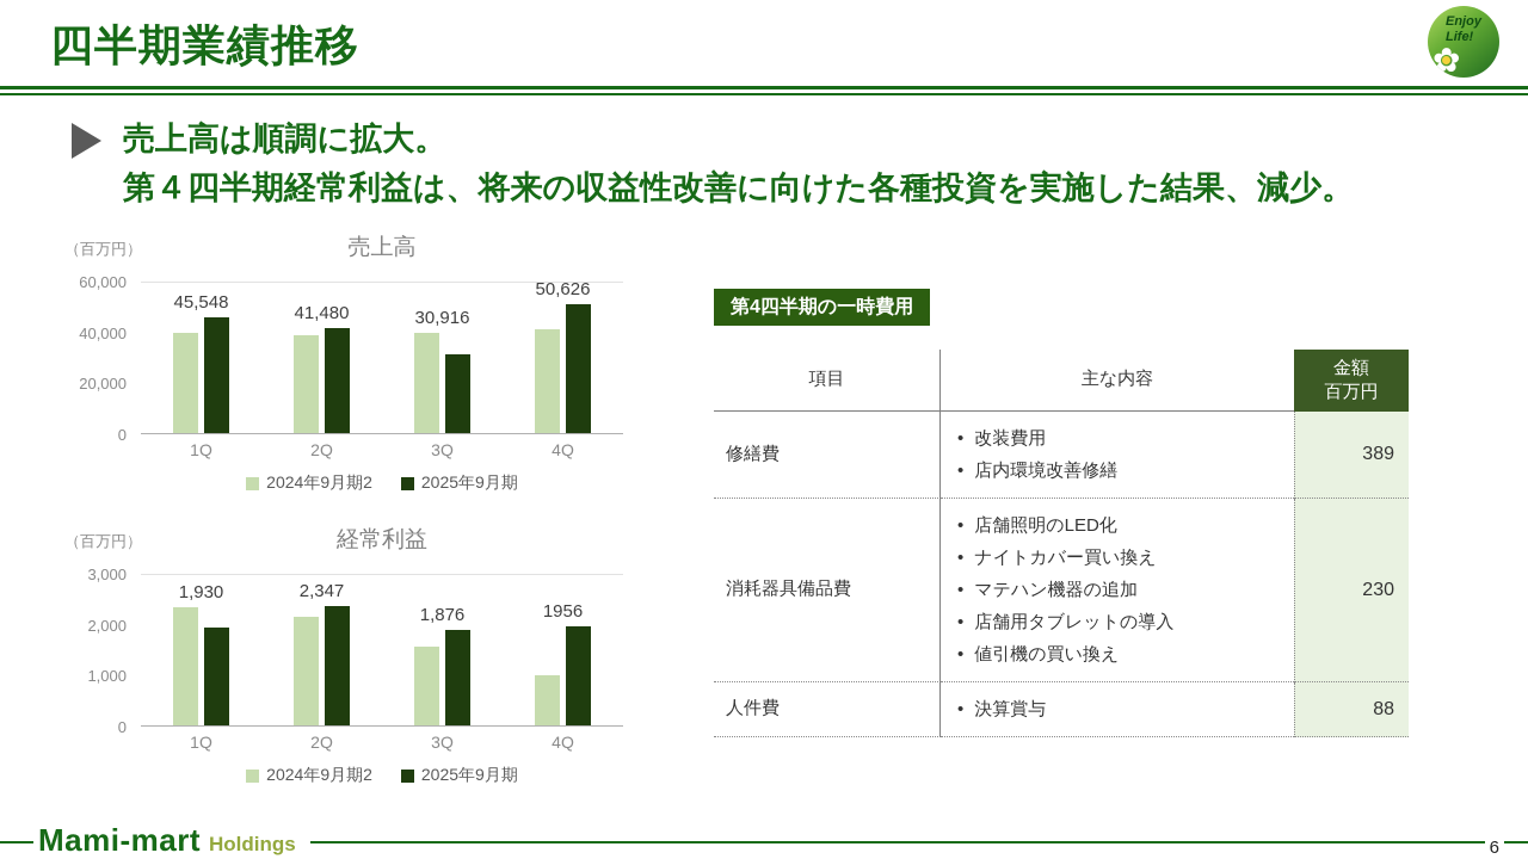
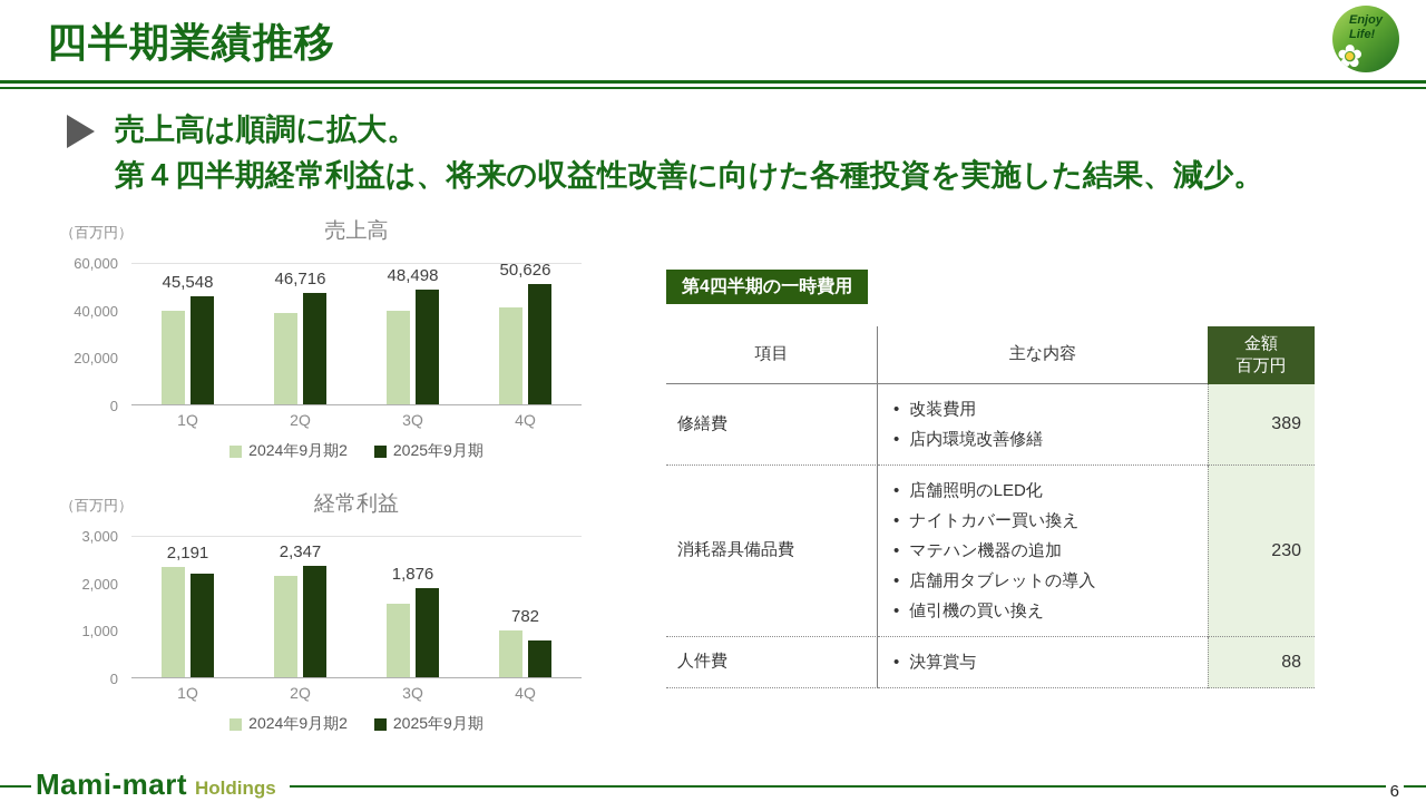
売上高/2025年9月期/2Q: 41,480 -> 46,716
売上高/2025年9月期/3Q: 30,916 -> 48,498
経常利益/2025年9月期/1Q: 1,930 -> 2,191
経常利益/2025年9月期/4Q: 1956 -> 782
